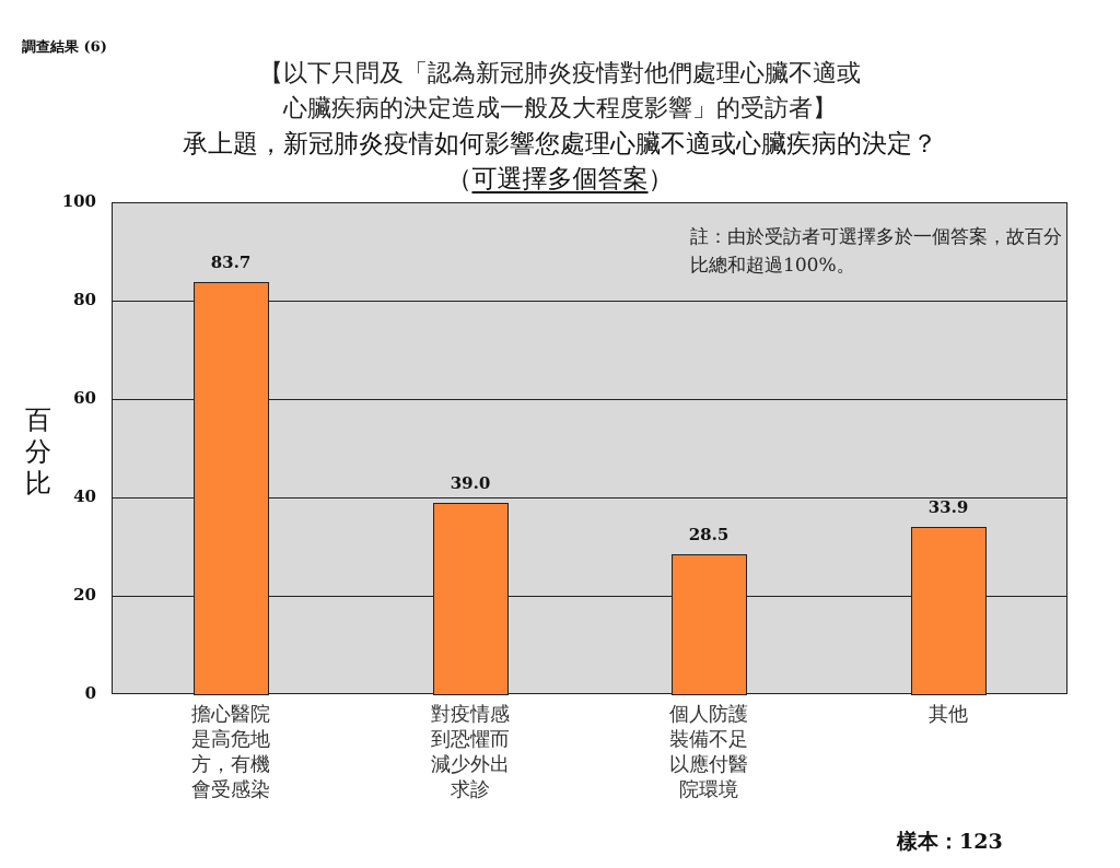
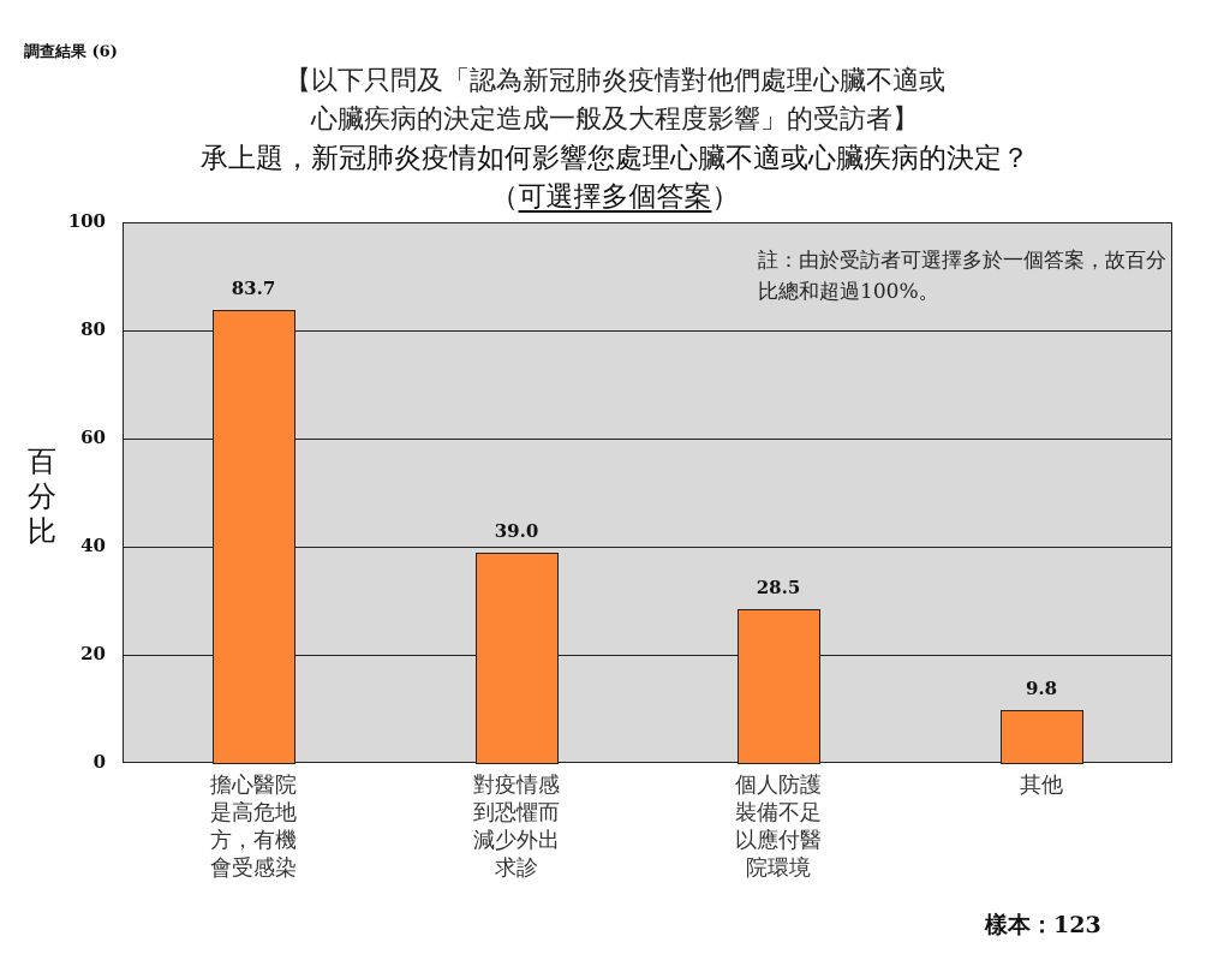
其他: 33.9 -> 9.8
